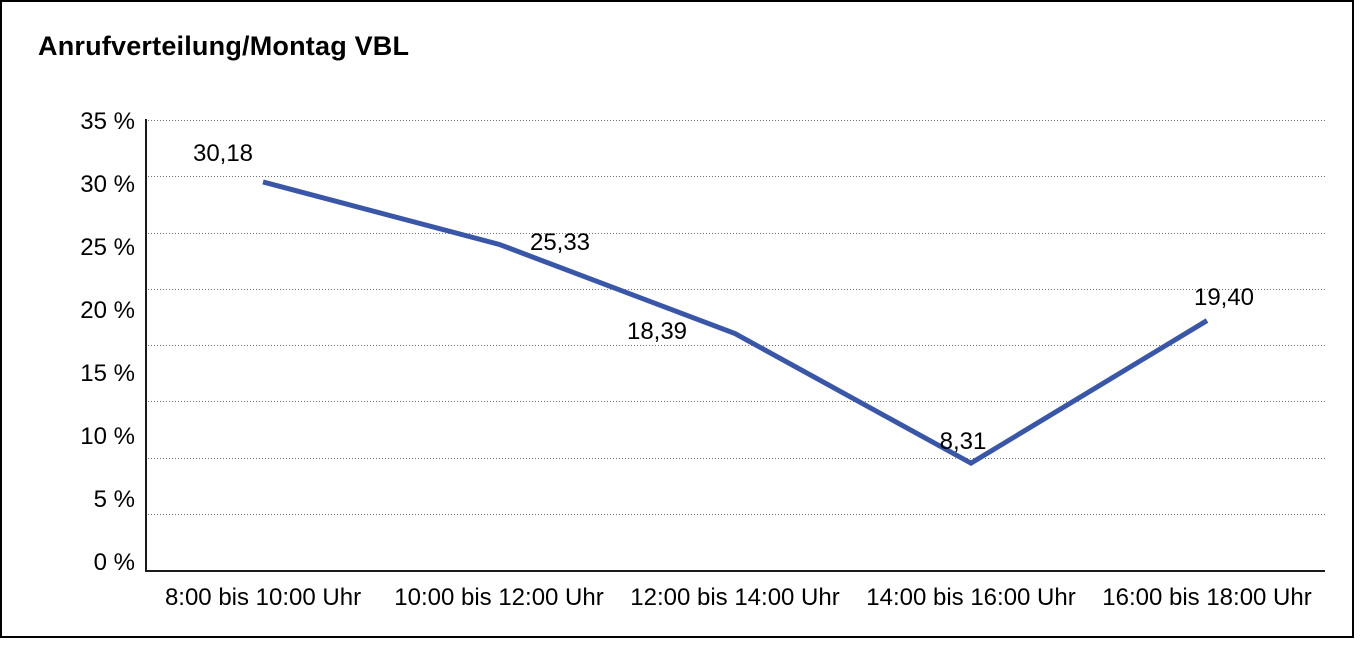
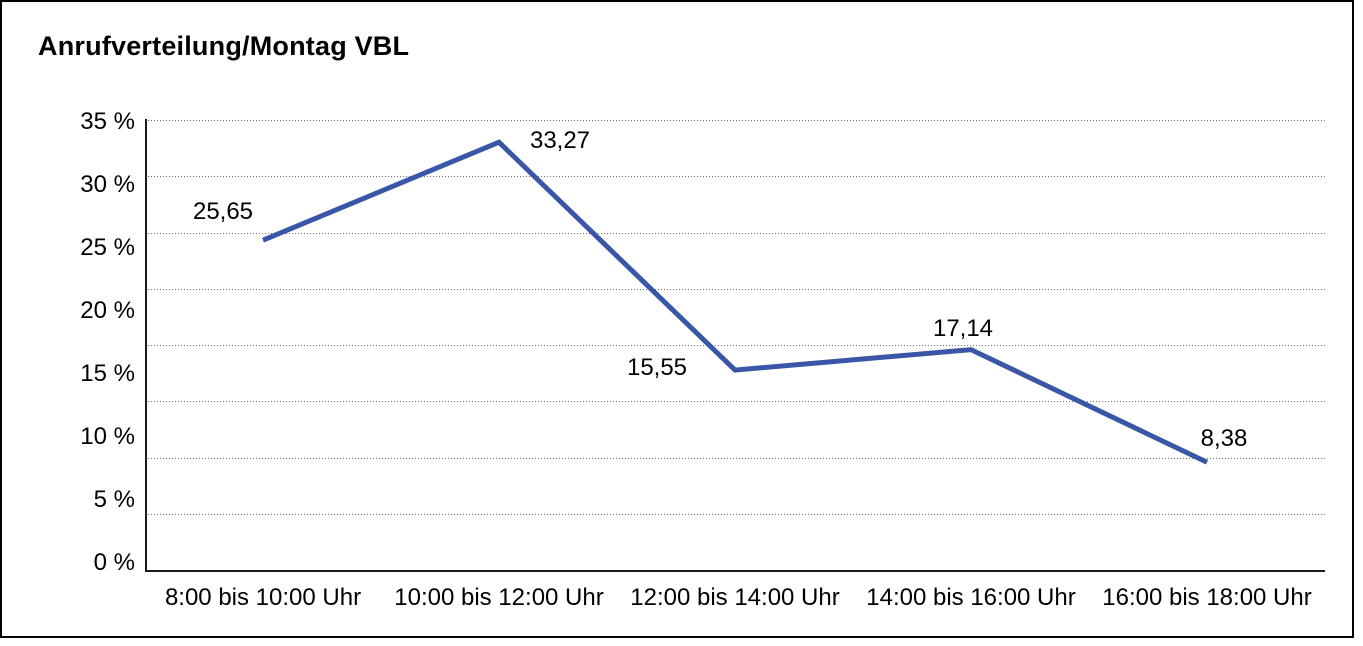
8:00 bis 10:00 Uhr: 30,18 -> 25,65
10:00 bis 12:00 Uhr: 25,33 -> 33,27
12:00 bis 14:00 Uhr: 18,39 -> 15,55
14:00 bis 16:00 Uhr: 8,31 -> 17,14
16:00 bis 18:00 Uhr: 19,40 -> 8,38
